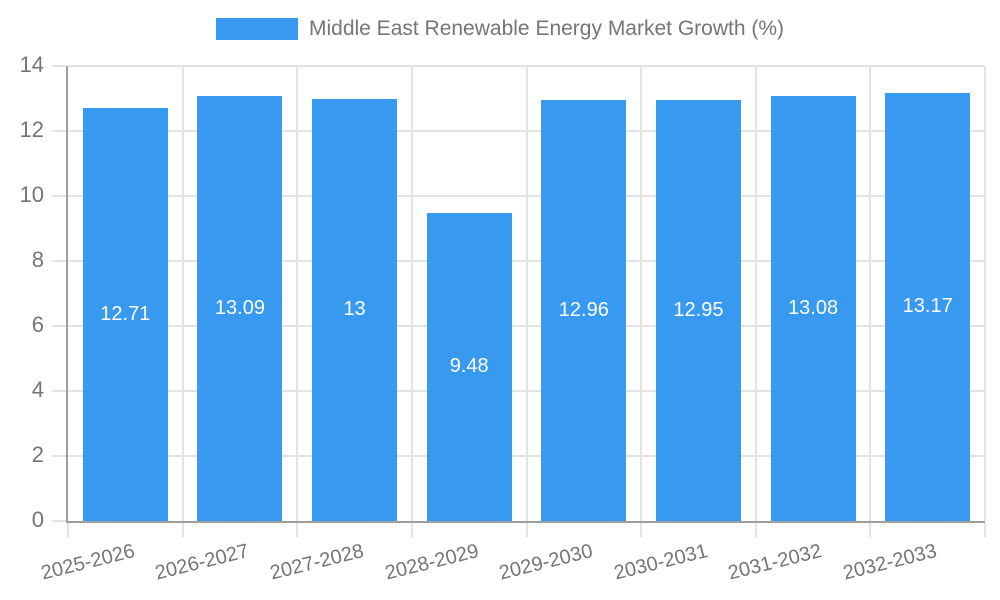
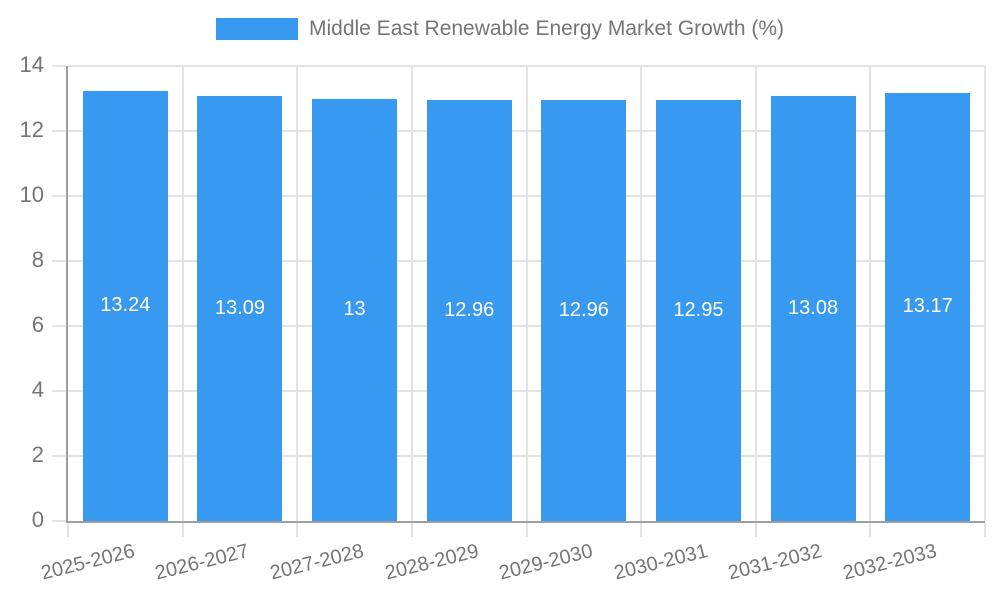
2025-2026: 12.71 -> 13.24
2028-2029: 9.48 -> 12.96
